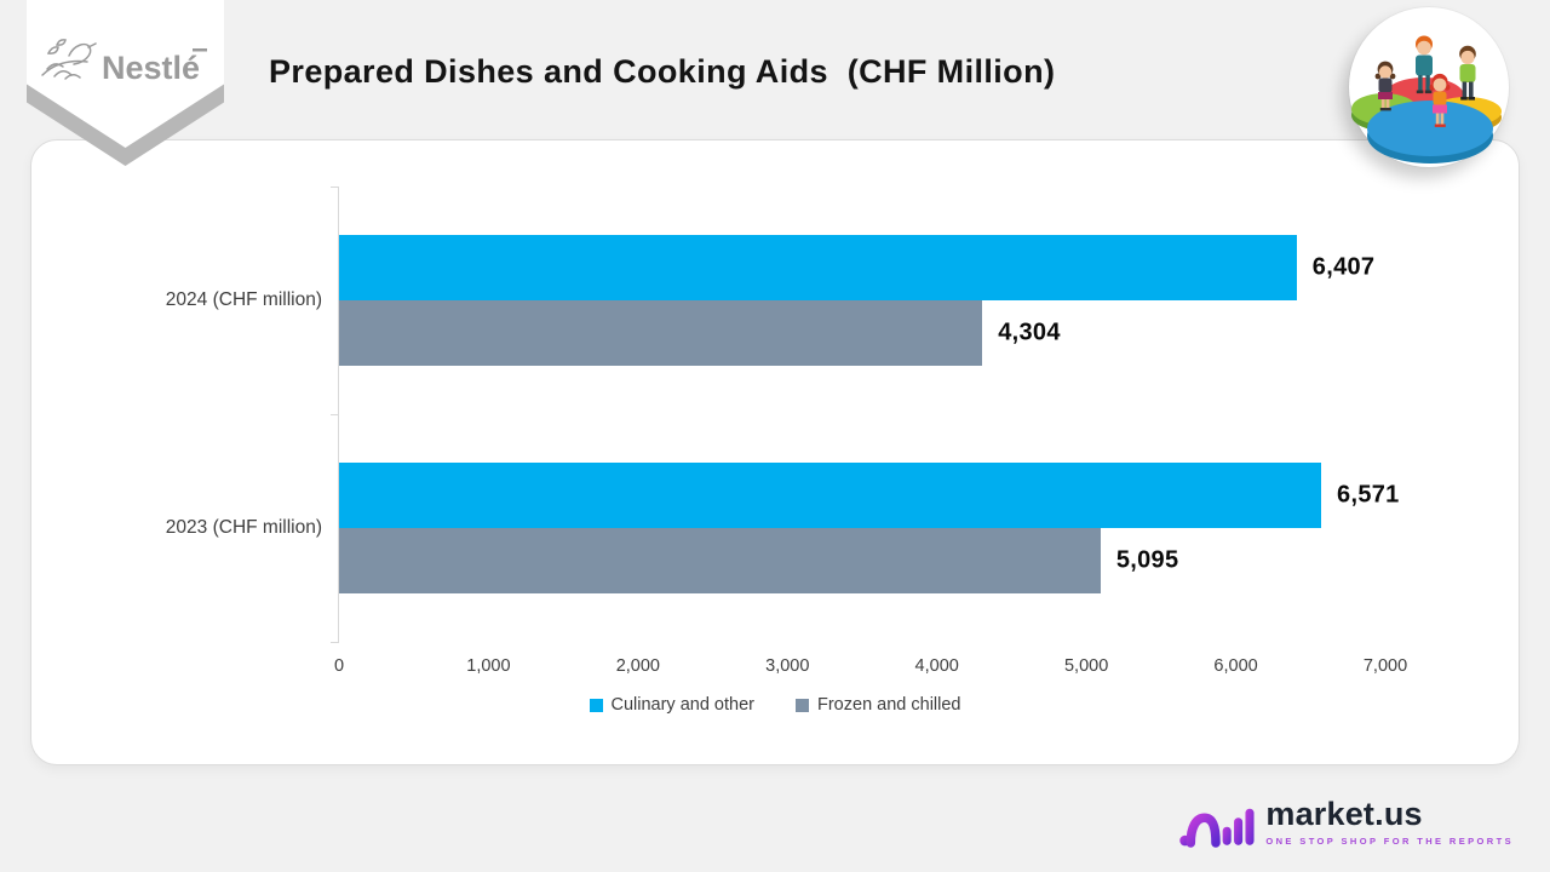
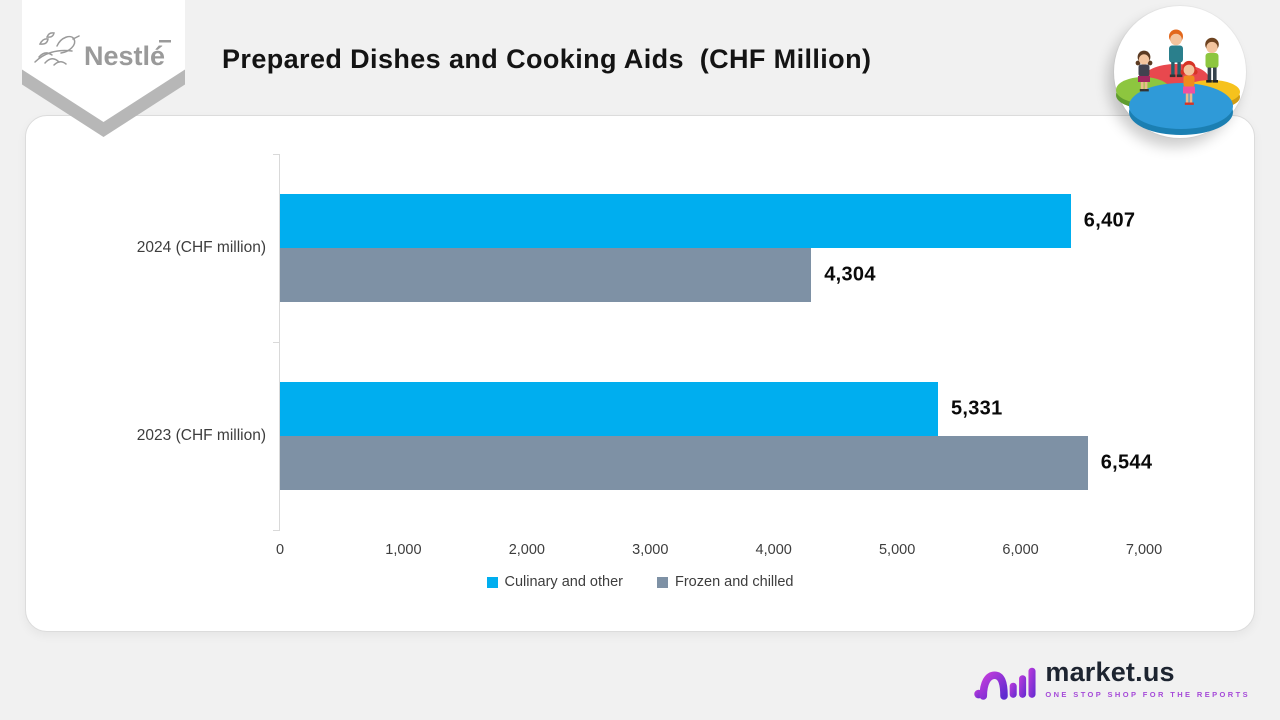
Culinary and other/2023 (CHF million): 6,571 -> 5,331
Frozen and chilled/2023 (CHF million): 5,095 -> 6,544
